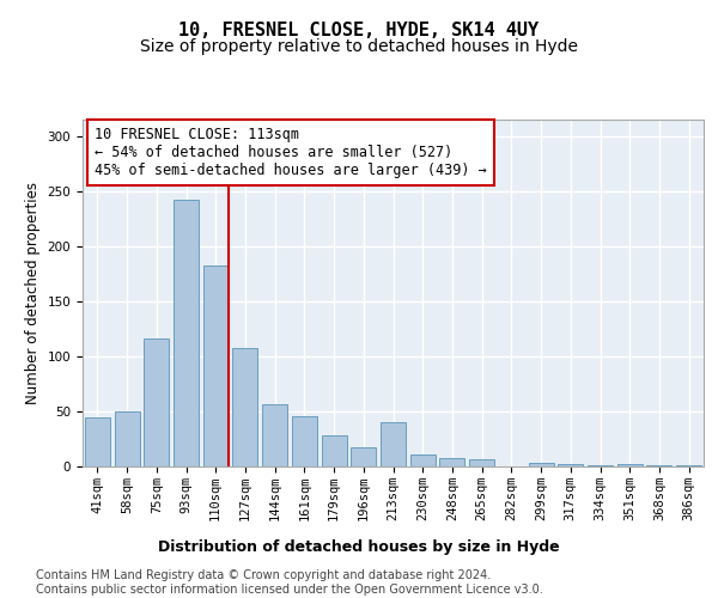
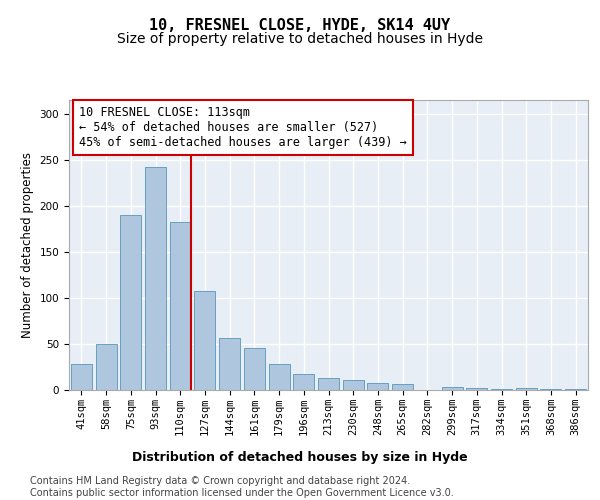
41sqm: 44 -> 28
75sqm: 116 -> 190
213sqm: 40 -> 13
